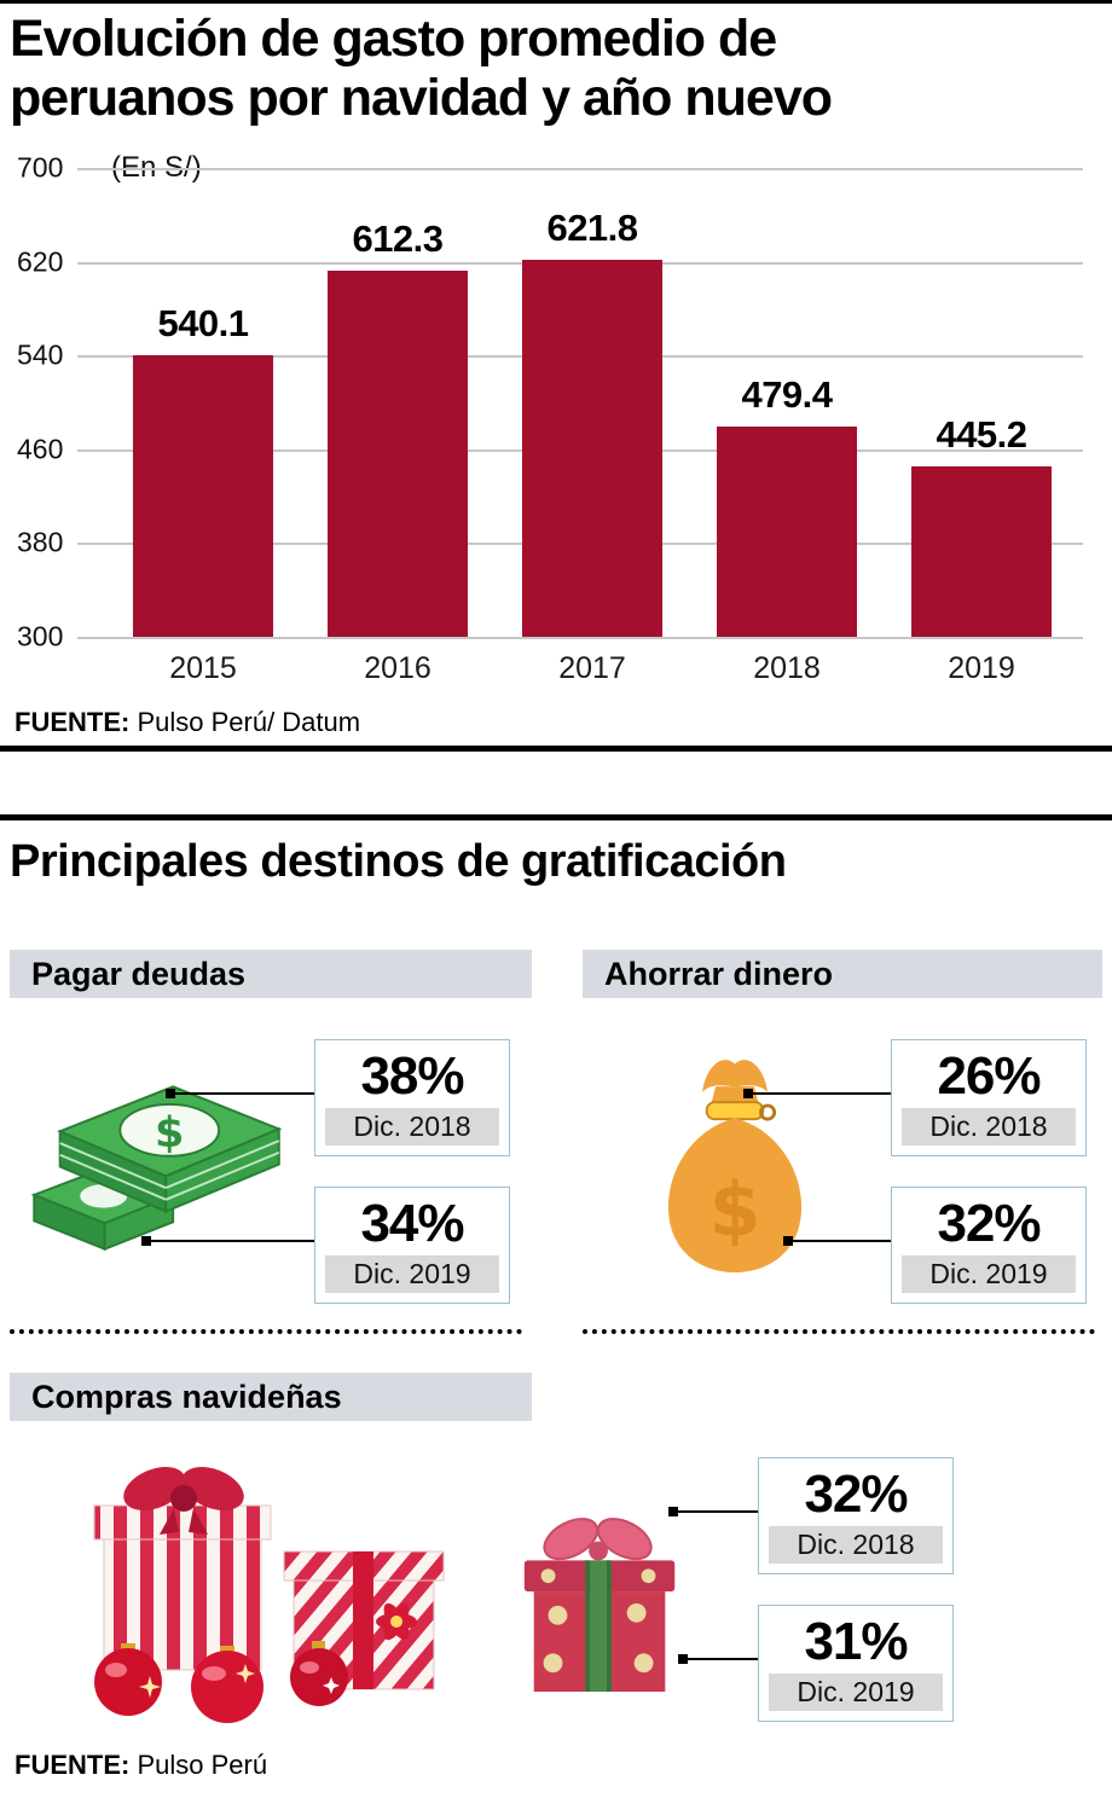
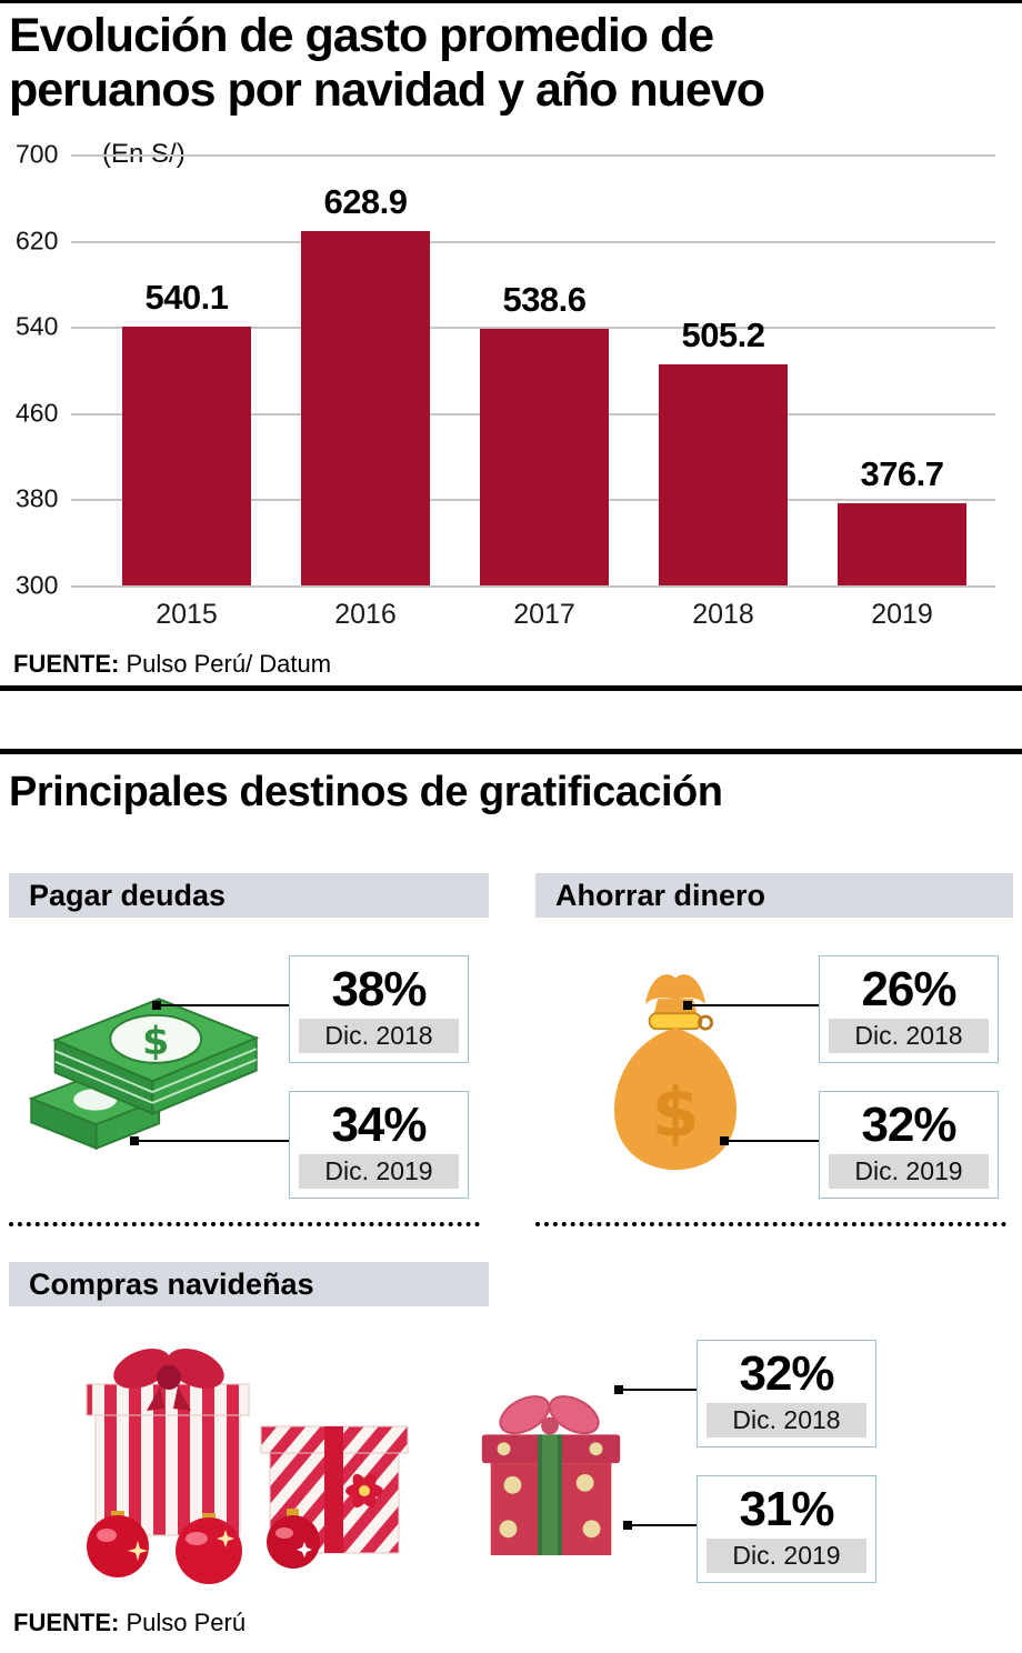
2016: 612.3 -> 628.9
2017: 621.8 -> 538.6
2018: 479.4 -> 505.2
2019: 445.2 -> 376.7
